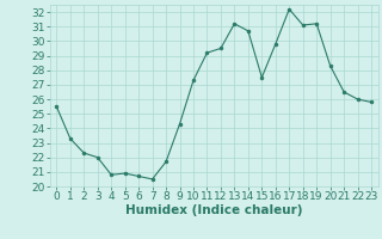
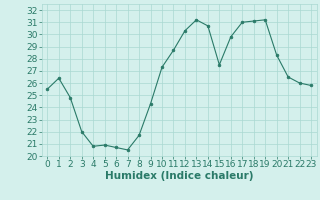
1: 23.3 -> 26.4
2: 22.3 -> 24.8
11: 29.2 -> 28.7
12: 29.5 -> 30.3
17: 32.2 -> 31.0
